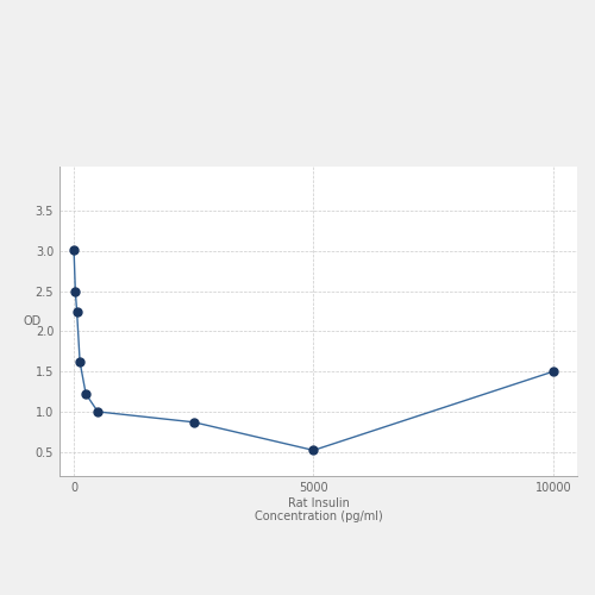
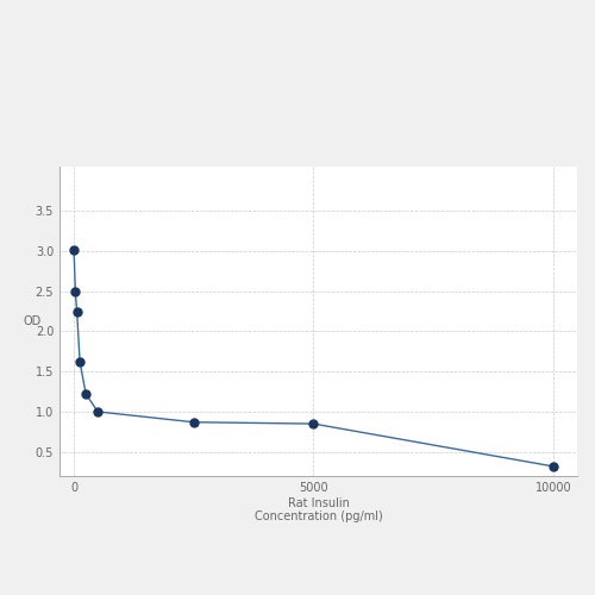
5000: 0.52 -> 0.85
10000: 1.50 -> 0.32
